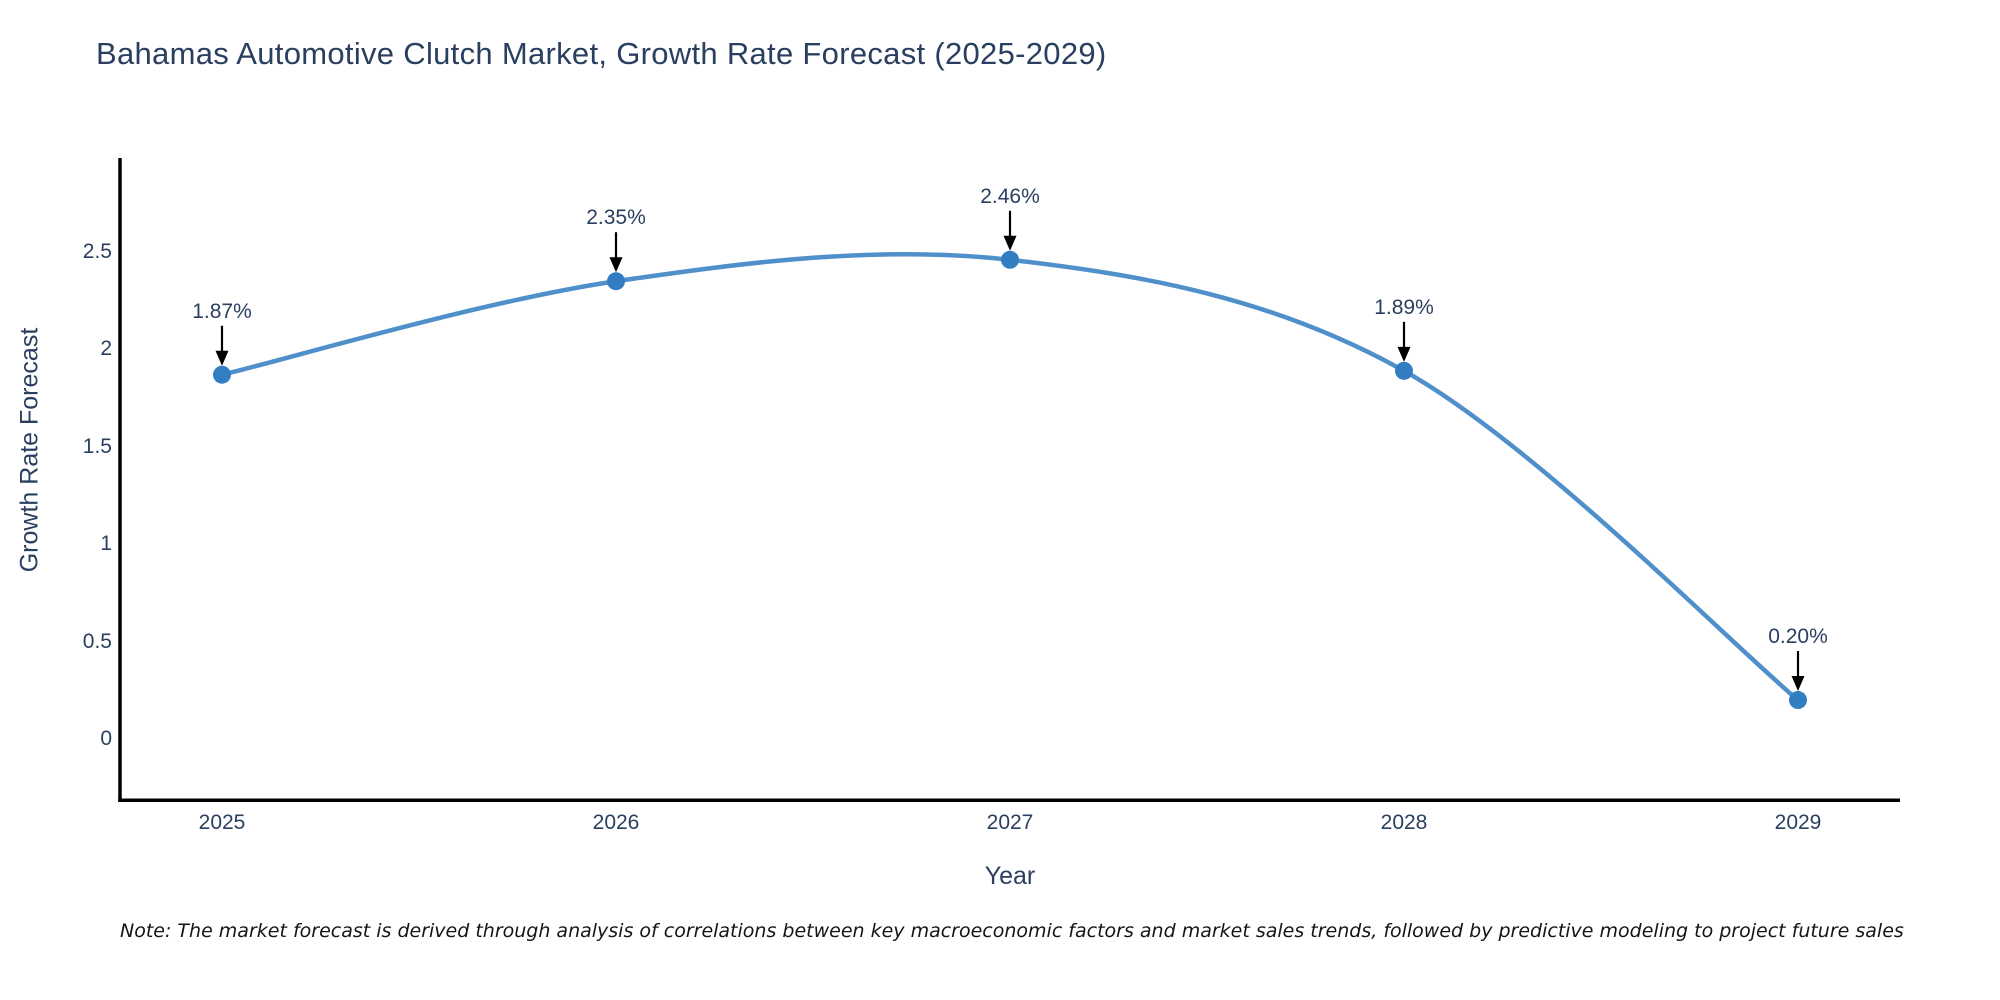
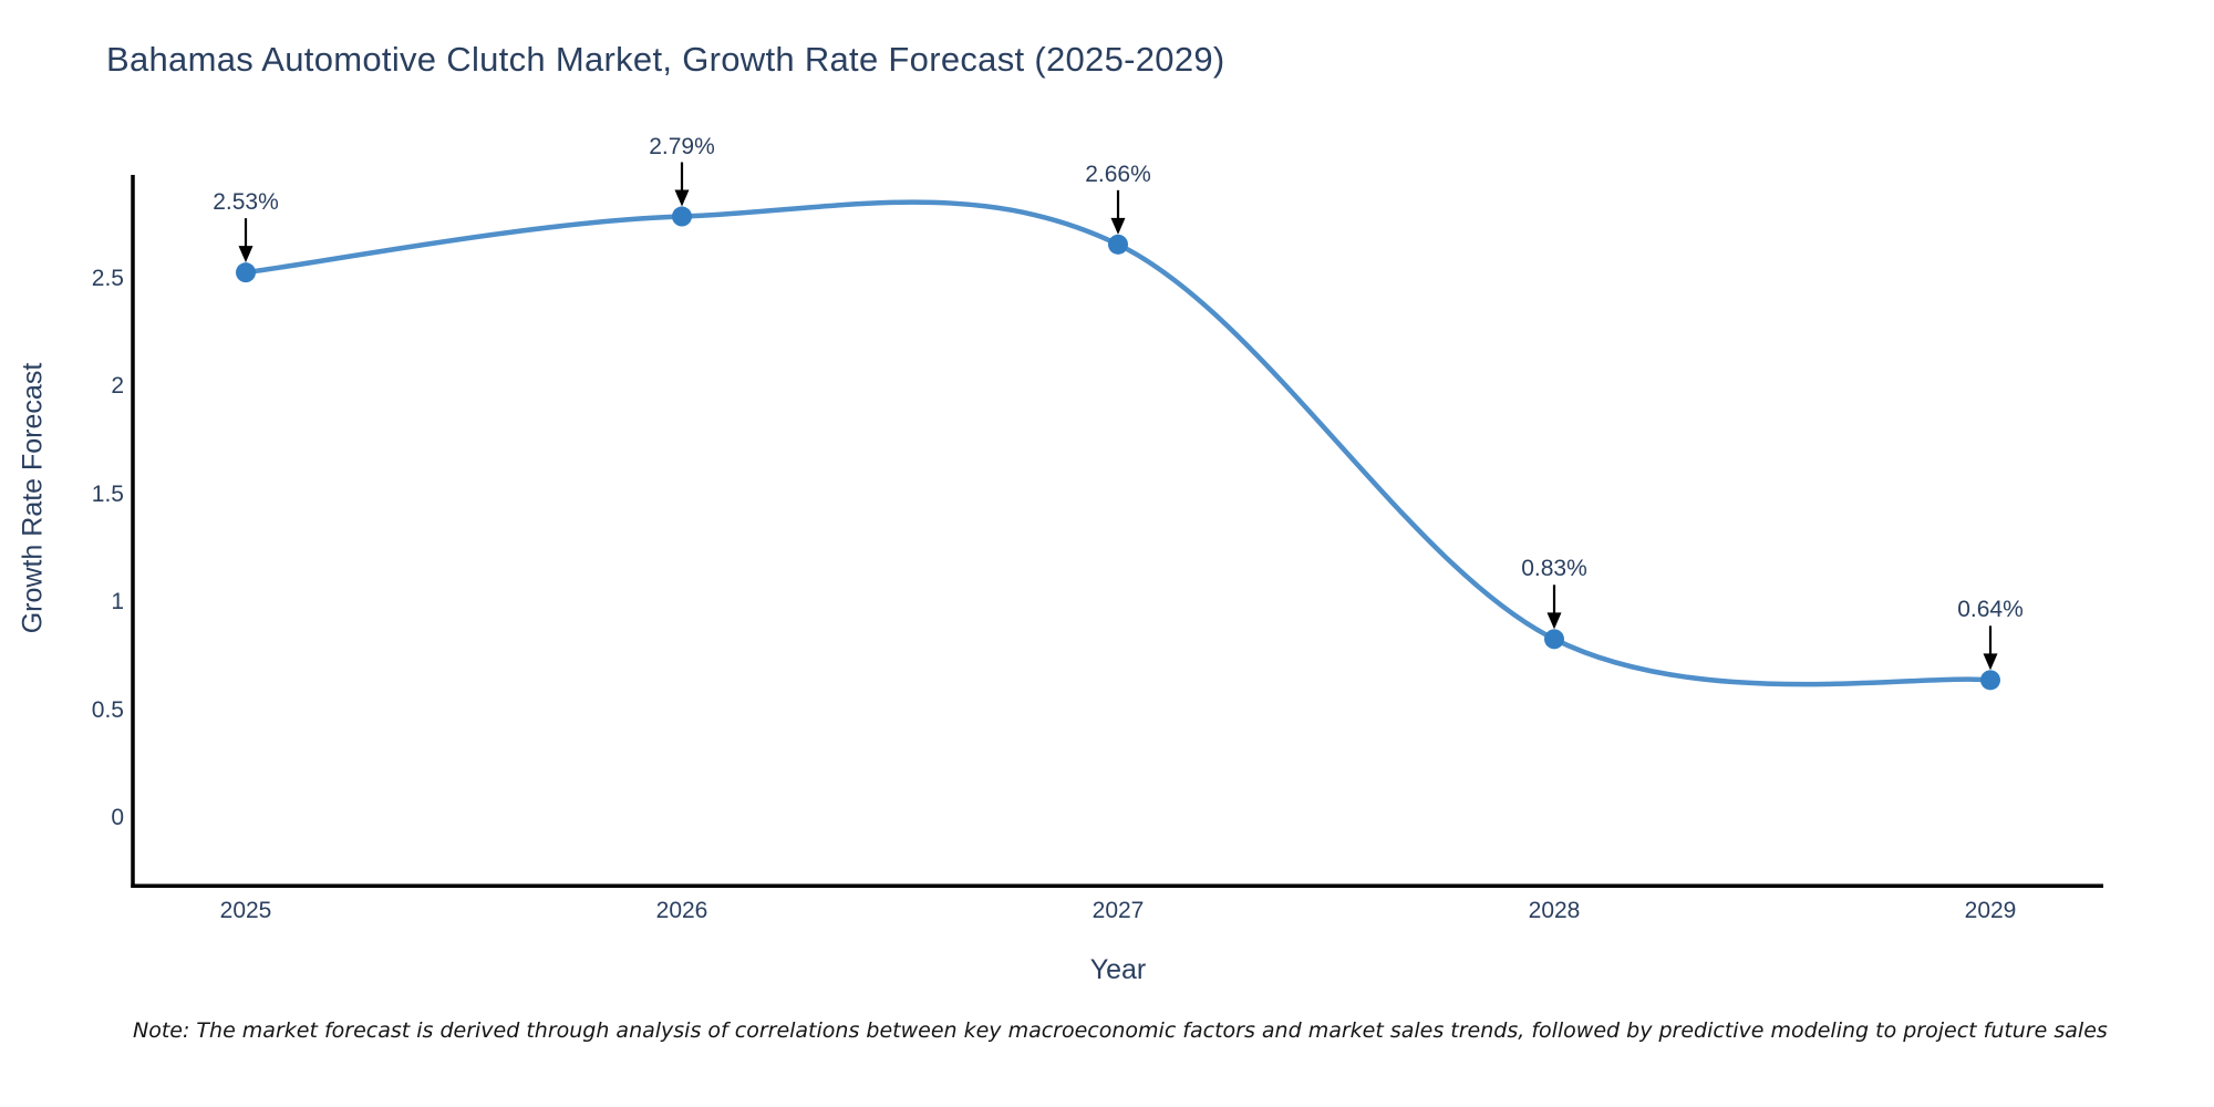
2025: 1.87% -> 2.53%
2026: 2.35% -> 2.79%
2027: 2.46% -> 2.66%
2028: 1.89% -> 0.83%
2029: 0.20% -> 0.64%
